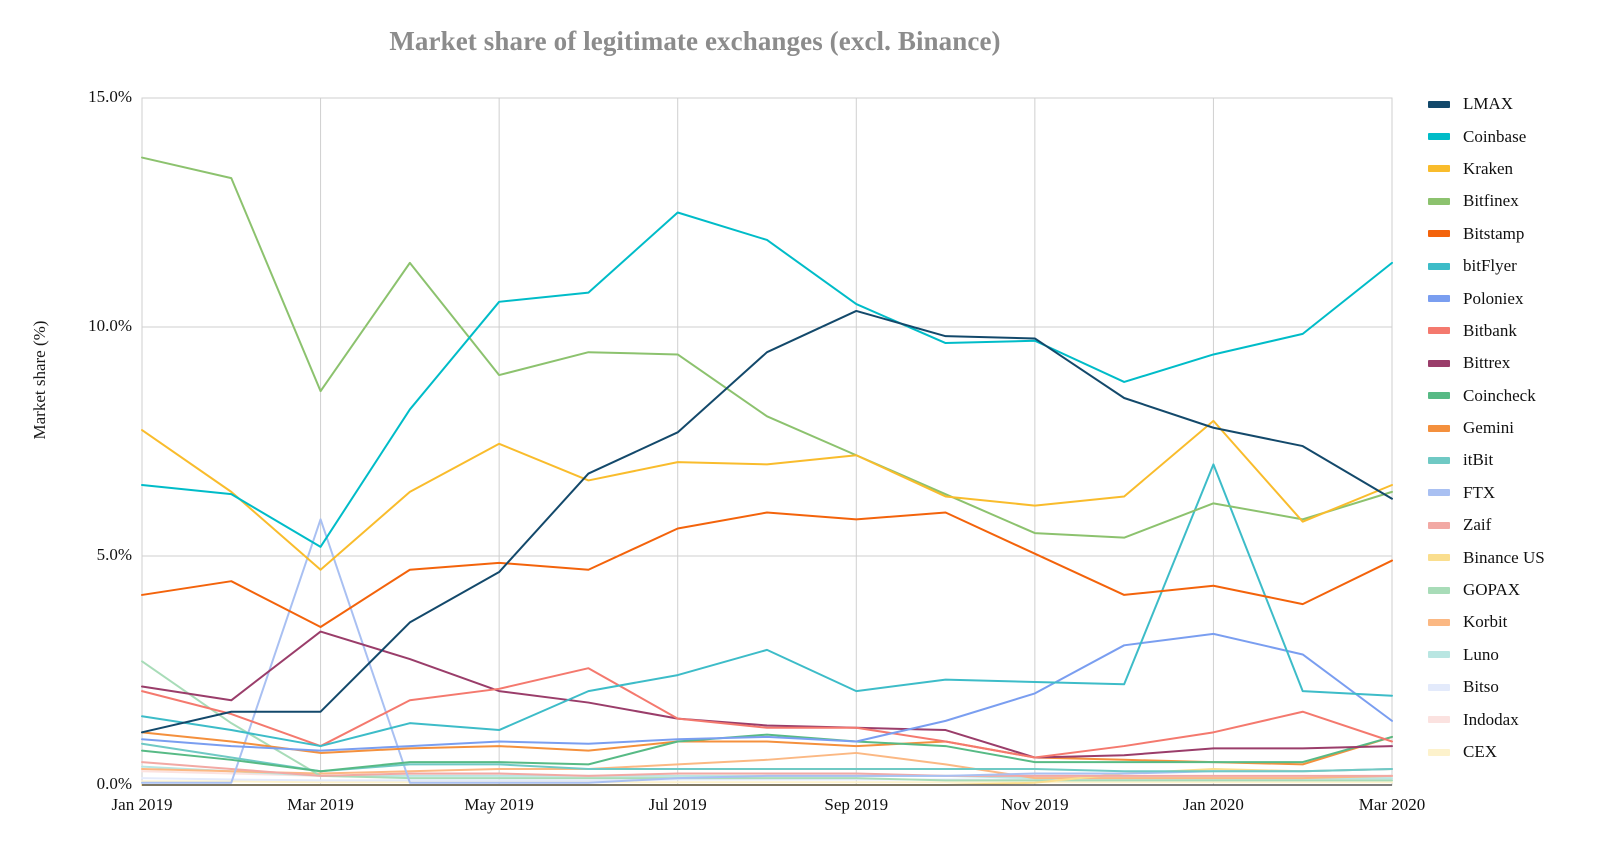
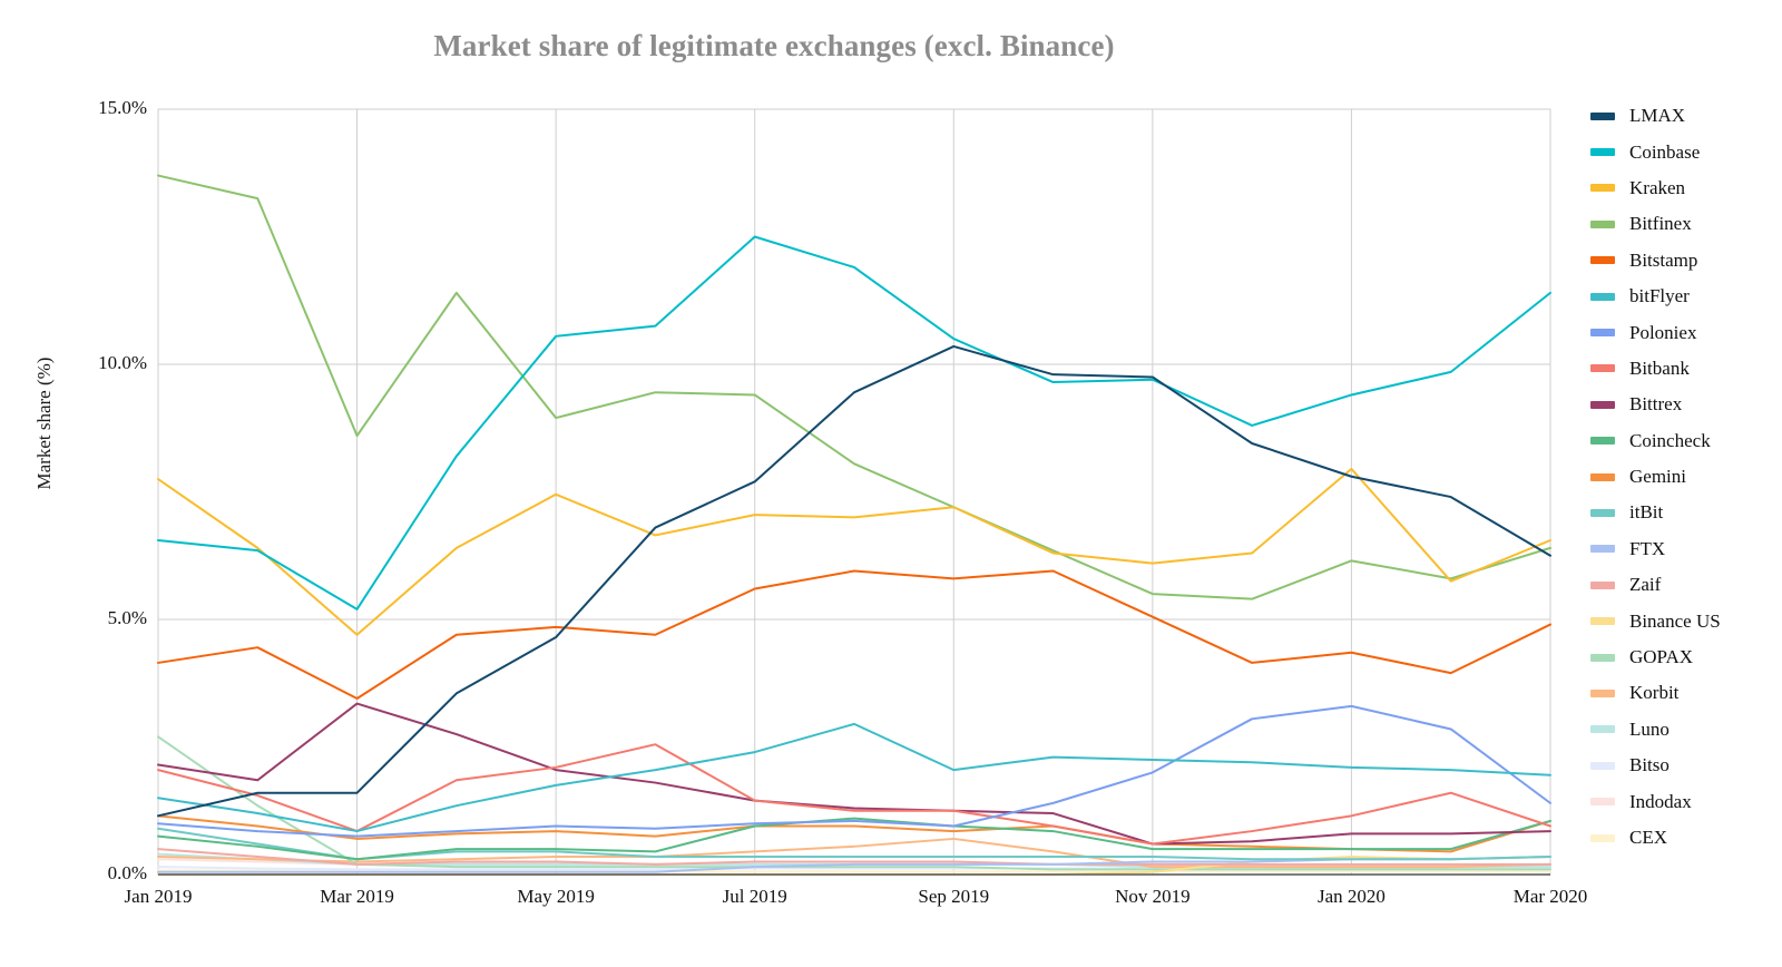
FTX/Mar 2019: 5.8% -> 0.1%
bitFlyer/May 2019: 1.2% -> 1.8%
bitFlyer/Jan 2020: 7.0% -> 2.1%
